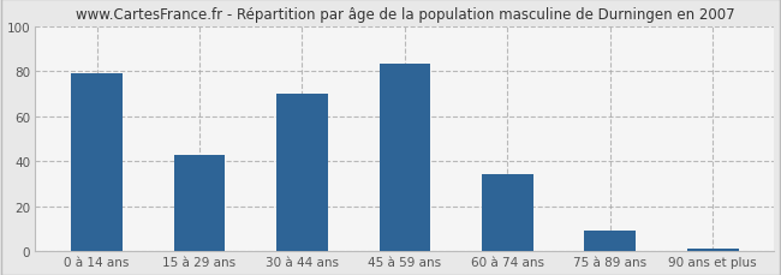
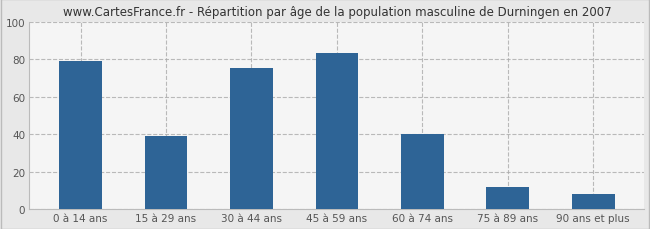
15 à 29 ans: 43 -> 39
30 à 44 ans: 70 -> 75
60 à 74 ans: 34 -> 40
75 à 89 ans: 9 -> 12
90 ans et plus: 1 -> 8
